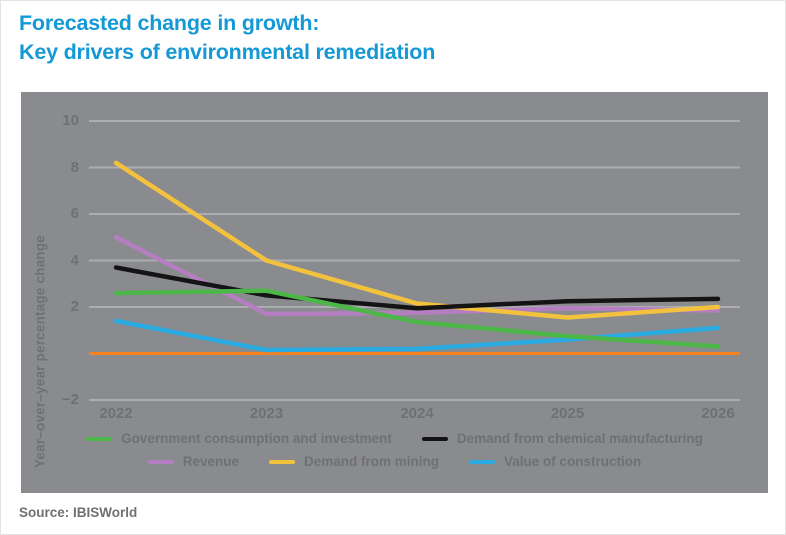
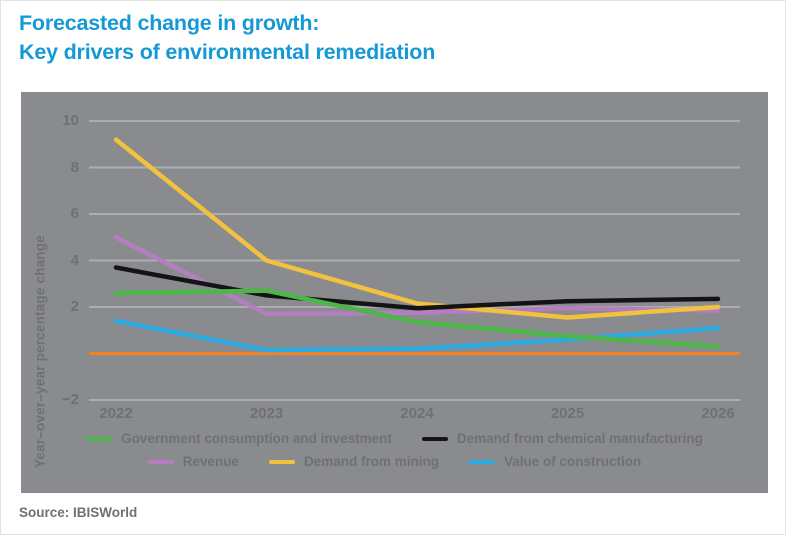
Demand from mining/2022: 8.2 -> 9.2
